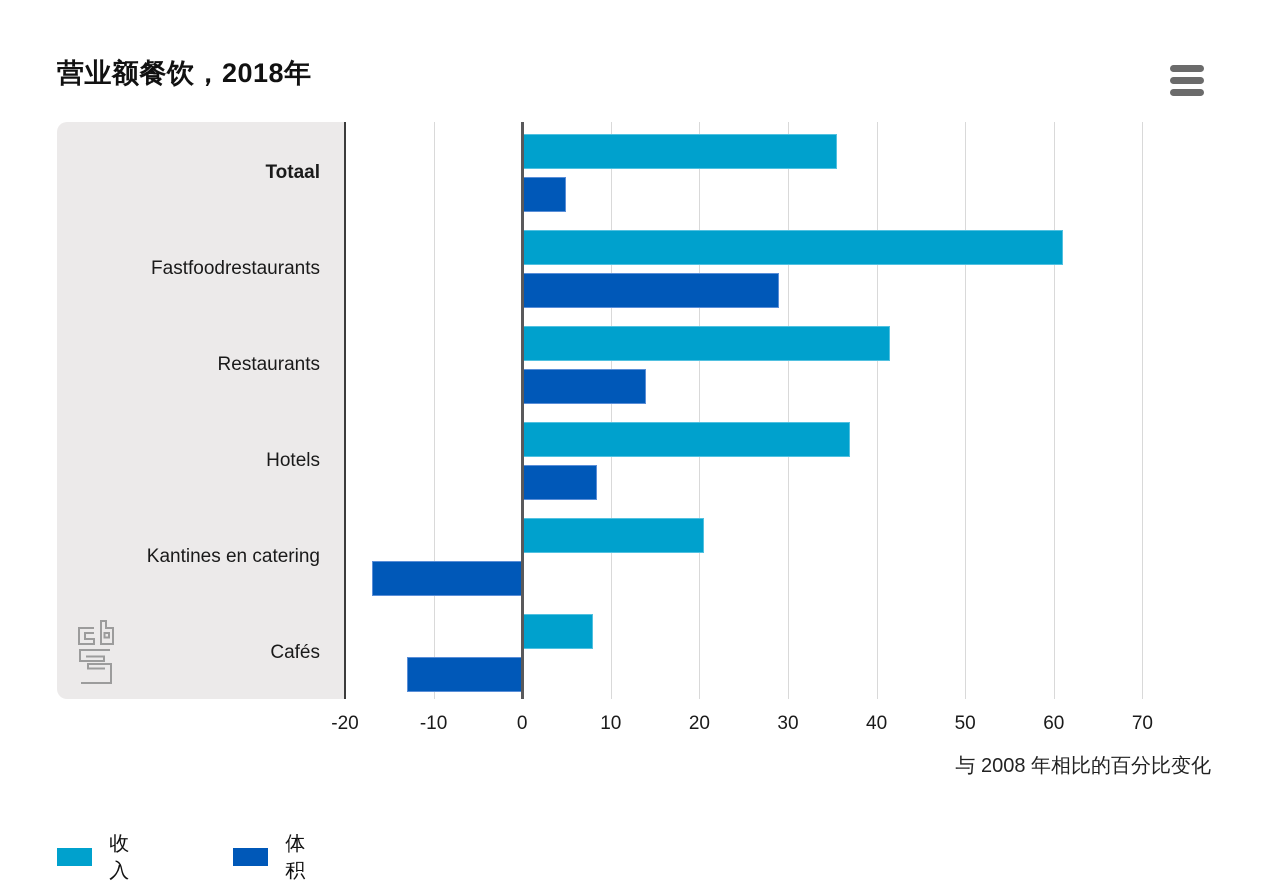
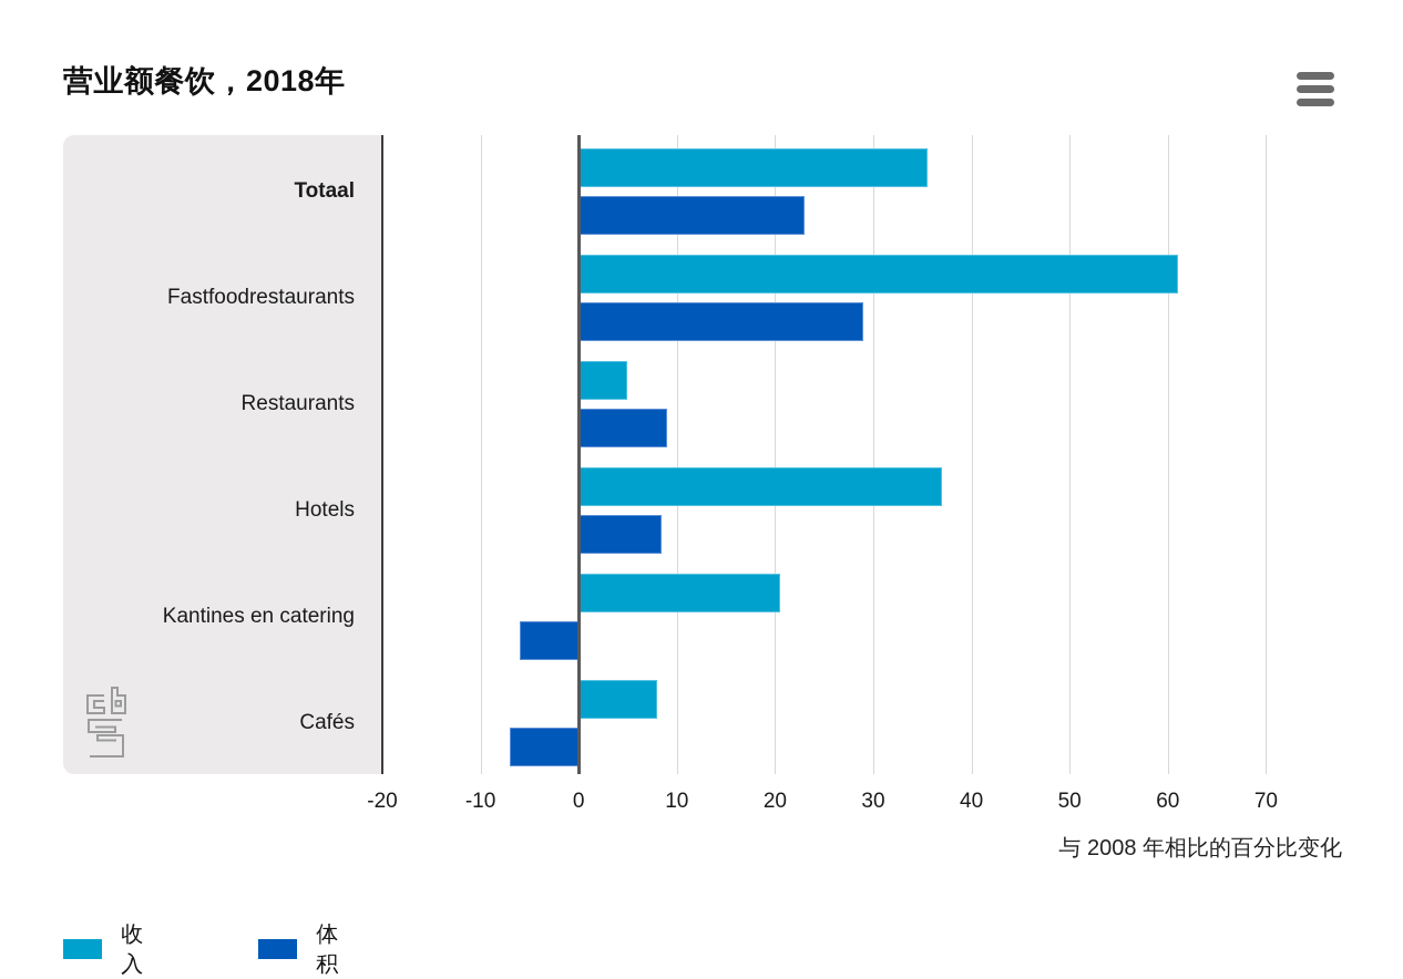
体积/Totaal: 5 -> 23
收入/Restaurants: 42 -> 5
体积/Restaurants: 14 -> 9
体积/Kantines en catering: -17 -> -6
体积/Cafés: -13 -> -7
